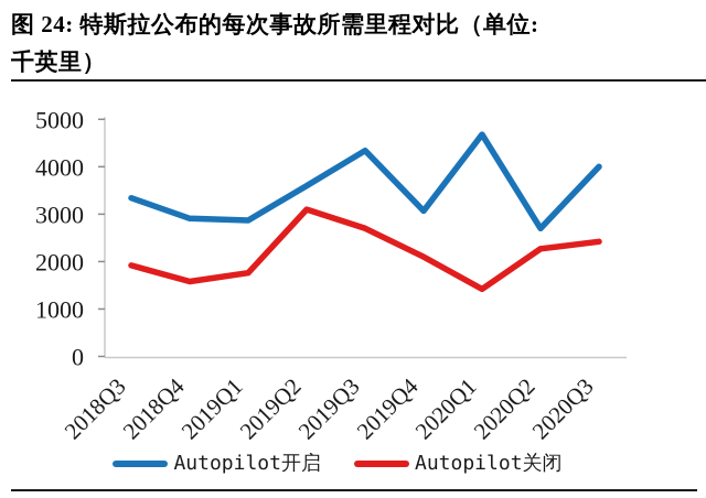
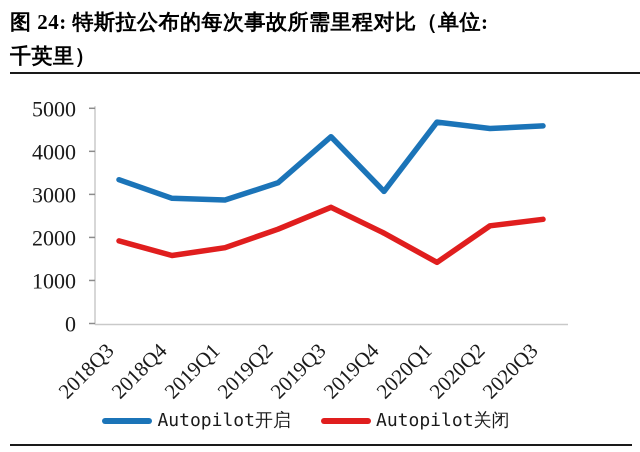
Autopilot开启/2019Q2: 3600 -> 3300
Autopilot关闭/2019Q2: 3100 -> 2200
Autopilot开启/2020Q2: 2700 -> 4500
Autopilot开启/2020Q3: 4000 -> 4600
